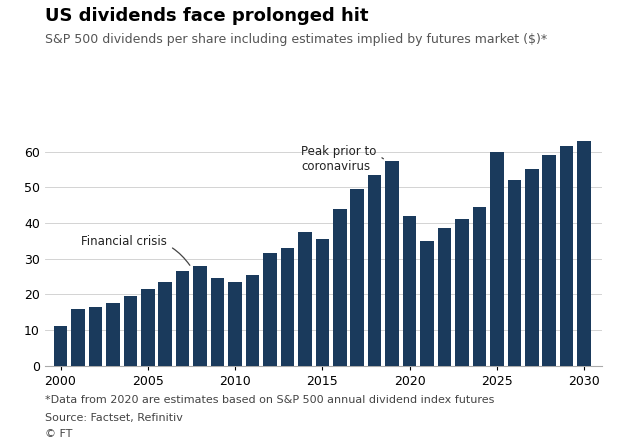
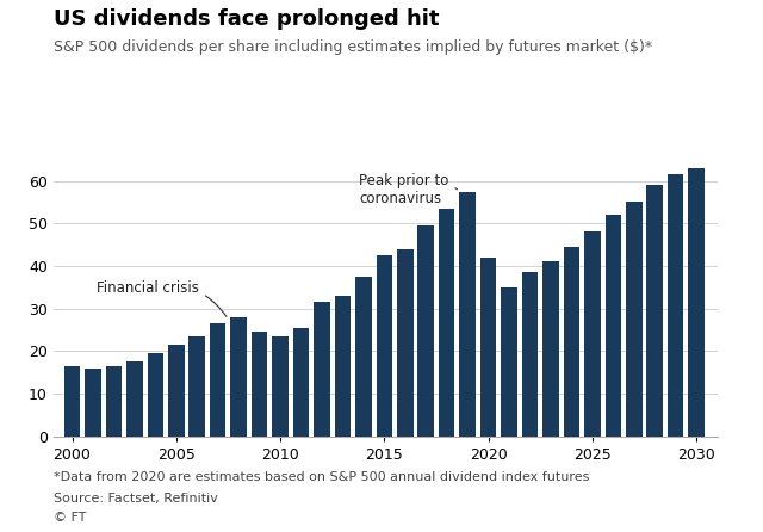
2000: 11.0 -> 16.5
2015: 35.5 -> 42.5
2025: 60.0 -> 48.0
